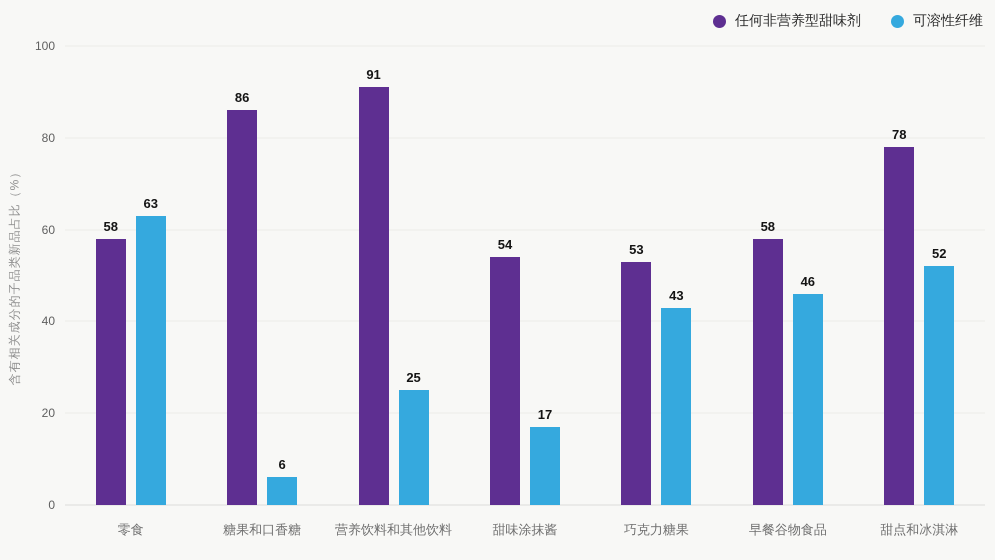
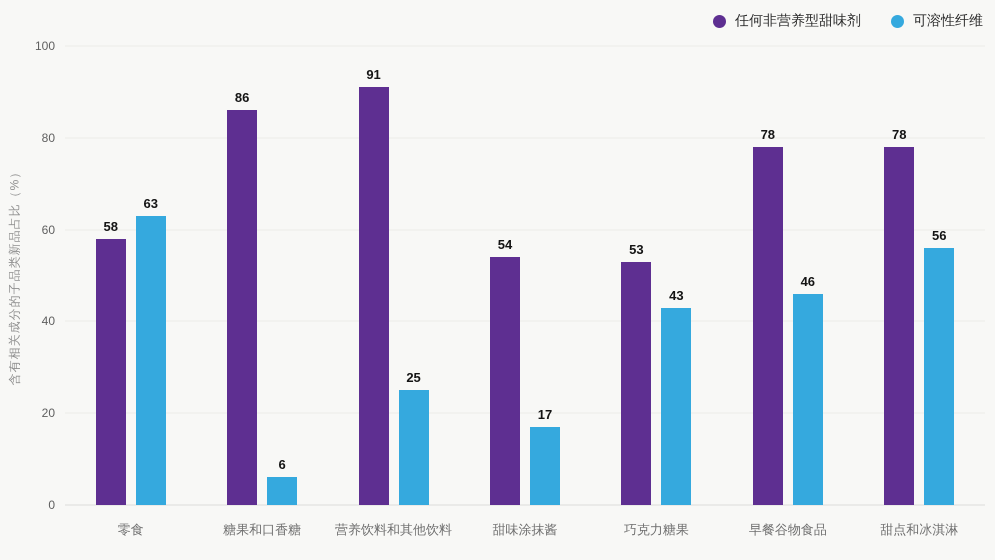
任何非营养型甜味剂/早餐谷物食品: 58 -> 78
可溶性纤维/甜点和冰淇淋: 52 -> 56
